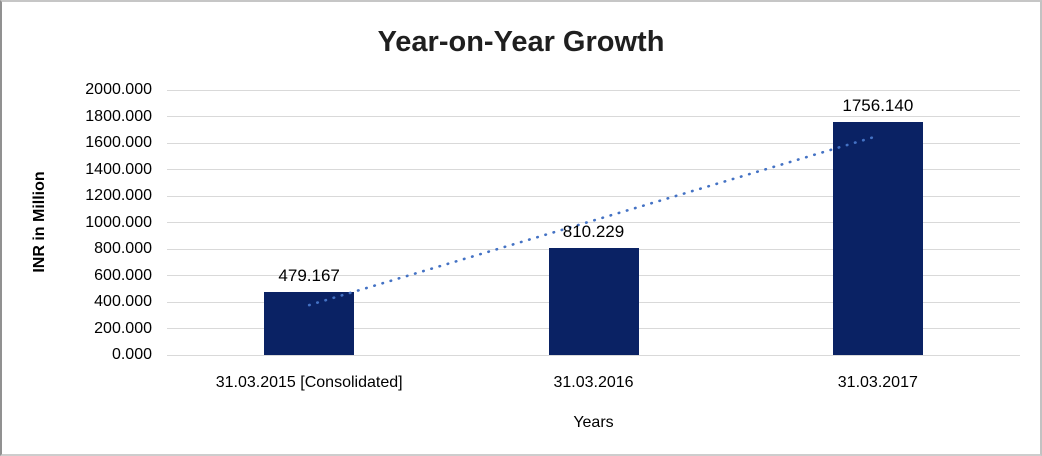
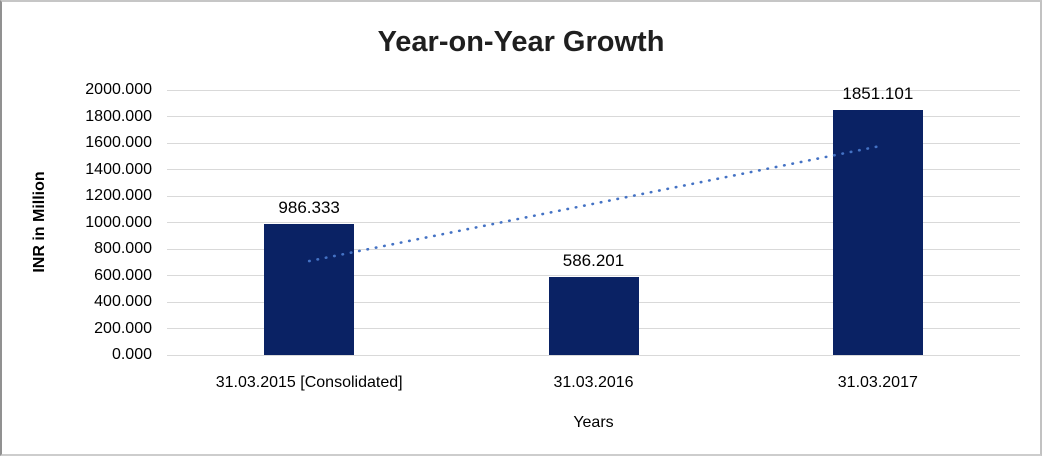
31.03.2015 [Consolidated]: 479.167 -> 986.333
31.03.2016: 810.229 -> 586.201
31.03.2017: 1756.140 -> 1851.101
